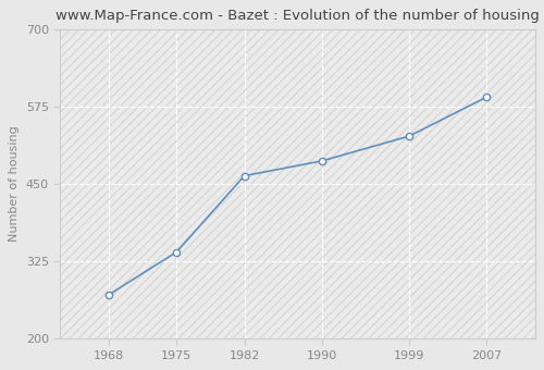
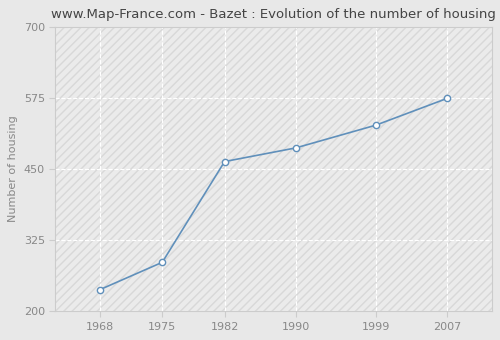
1968: 271 -> 238
1975: 340 -> 286
2007: 590 -> 574
